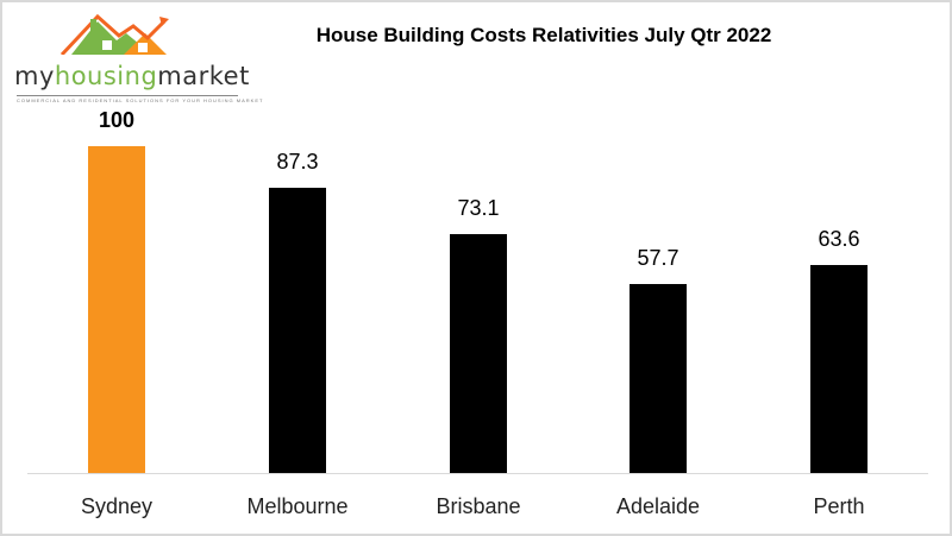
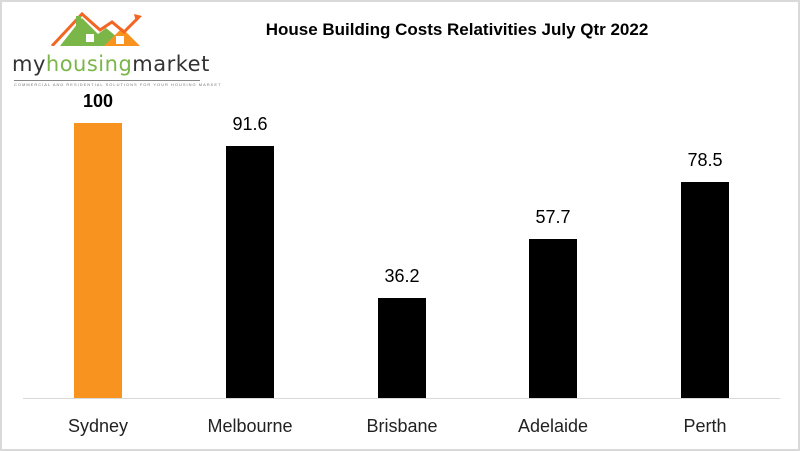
Melbourne: 87.3 -> 91.6
Brisbane: 73.1 -> 36.2
Perth: 63.6 -> 78.5
